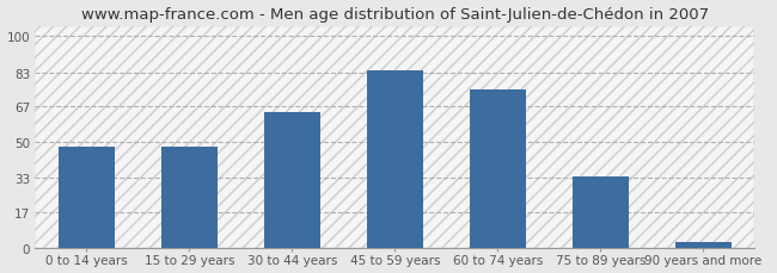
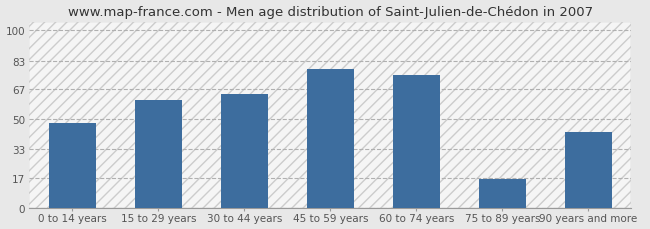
15 to 29 years: 48 -> 61
45 to 59 years: 84 -> 78
75 to 89 years: 34 -> 16
90 years and more: 3 -> 43
